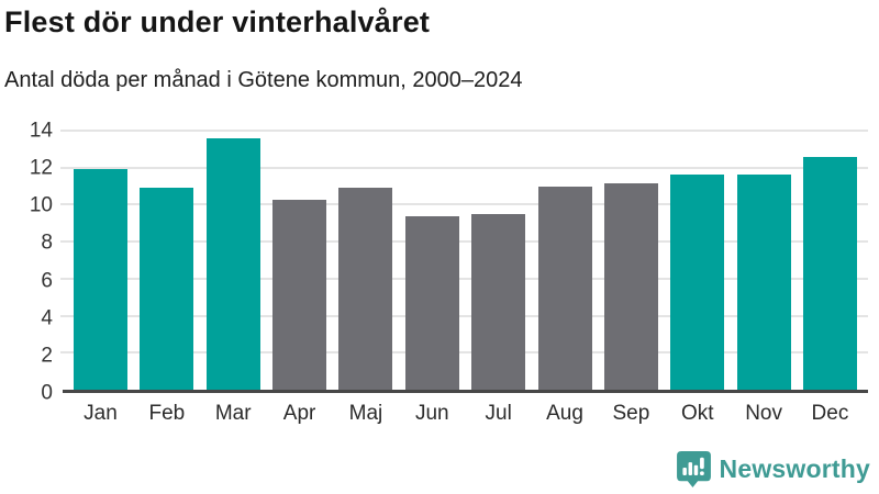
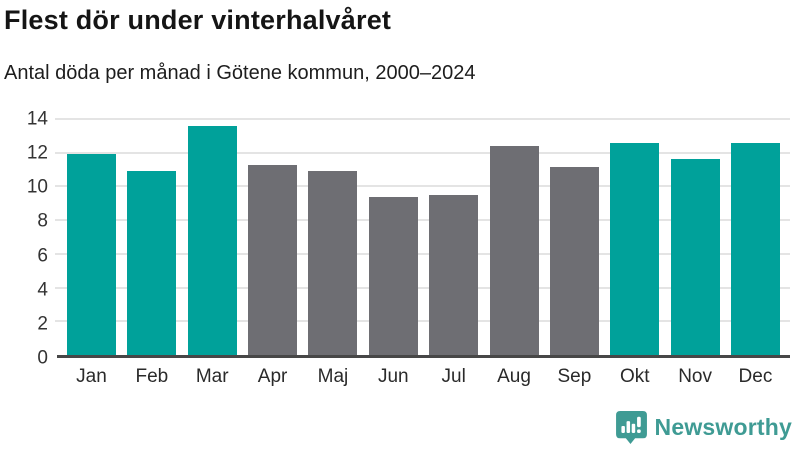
Apr: 10.2 -> 11.3
Aug: 11.0 -> 12.4
Okt: 11.7 -> 12.6
